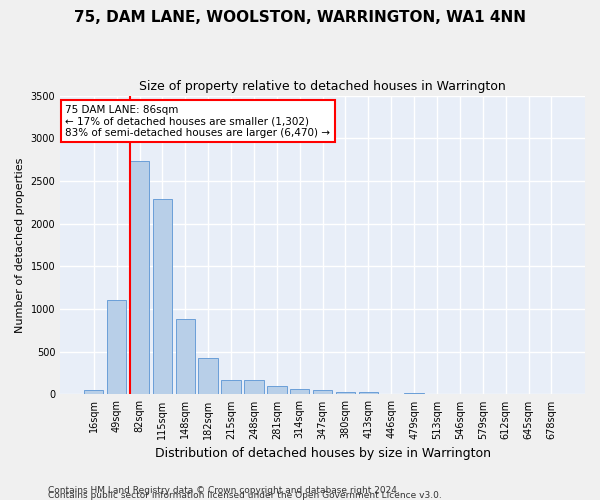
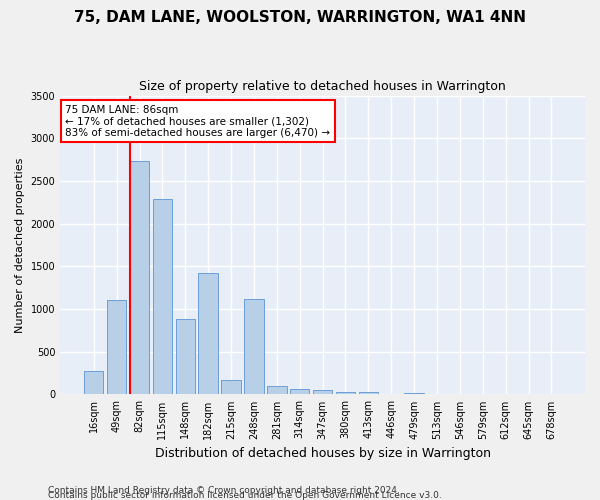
16sqm: 60 -> 280
182sqm: 430 -> 1420
248sqm: 160 -> 1120
